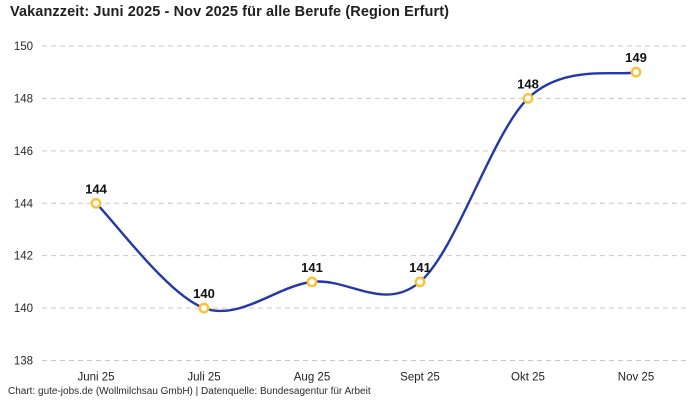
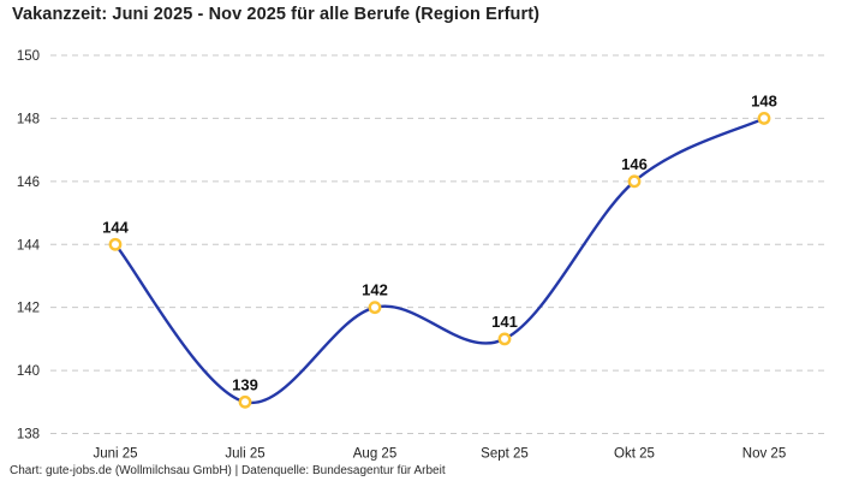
Juli 25: 140 -> 139
Aug 25: 141 -> 142
Okt 25: 148 -> 146
Nov 25: 149 -> 148
